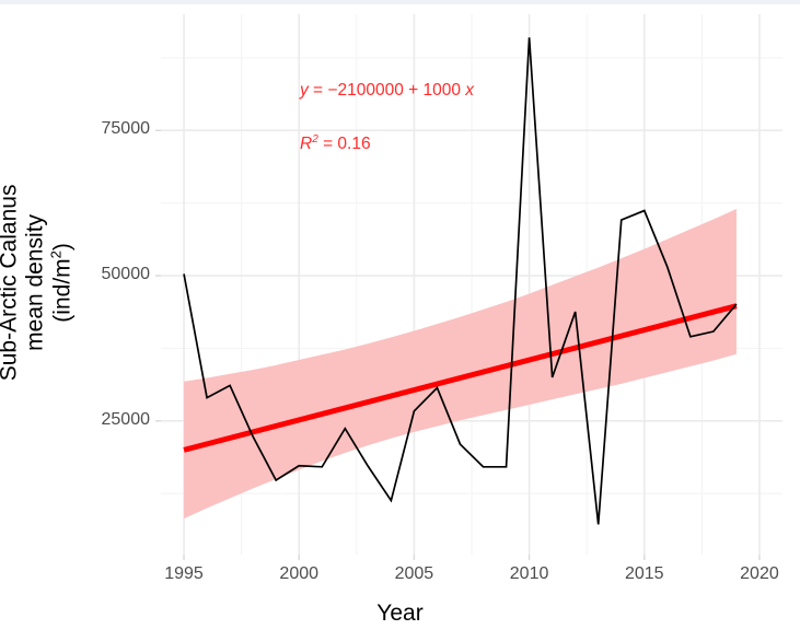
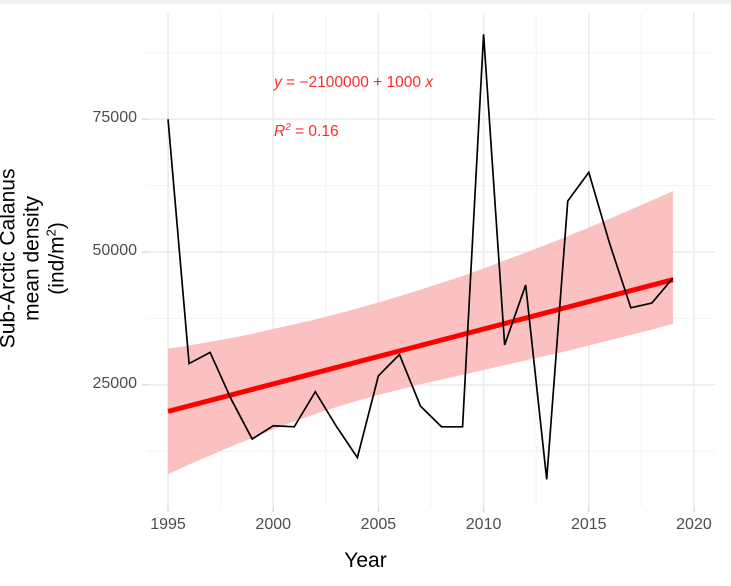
1995: 50000 -> 75000
2015: 61000 -> 65000
